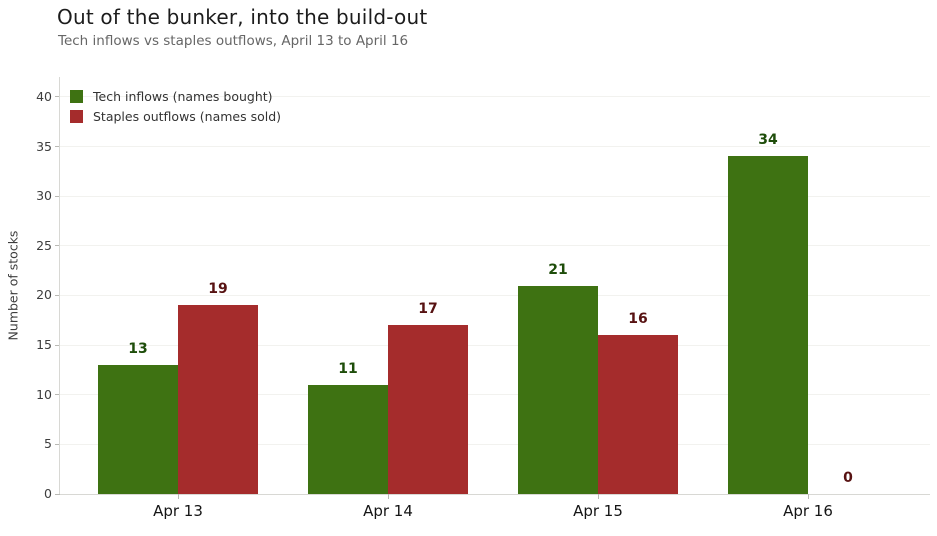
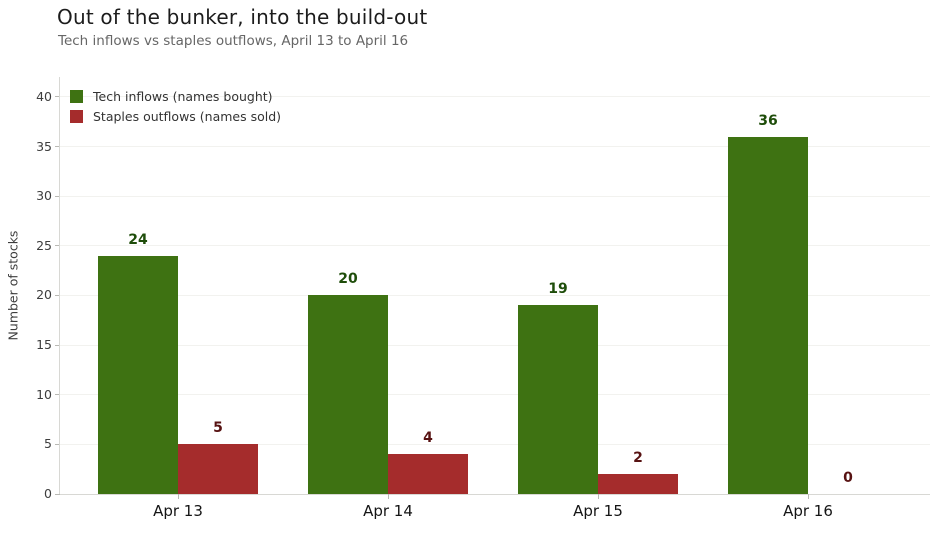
Tech inflows (names bought)/Apr 13: 13 -> 24
Staples outflows (names sold)/Apr 13: 19 -> 5
Tech inflows (names bought)/Apr 14: 11 -> 20
Staples outflows (names sold)/Apr 14: 17 -> 4
Tech inflows (names bought)/Apr 15: 21 -> 19
Staples outflows (names sold)/Apr 15: 16 -> 2
Tech inflows (names bought)/Apr 16: 34 -> 36
